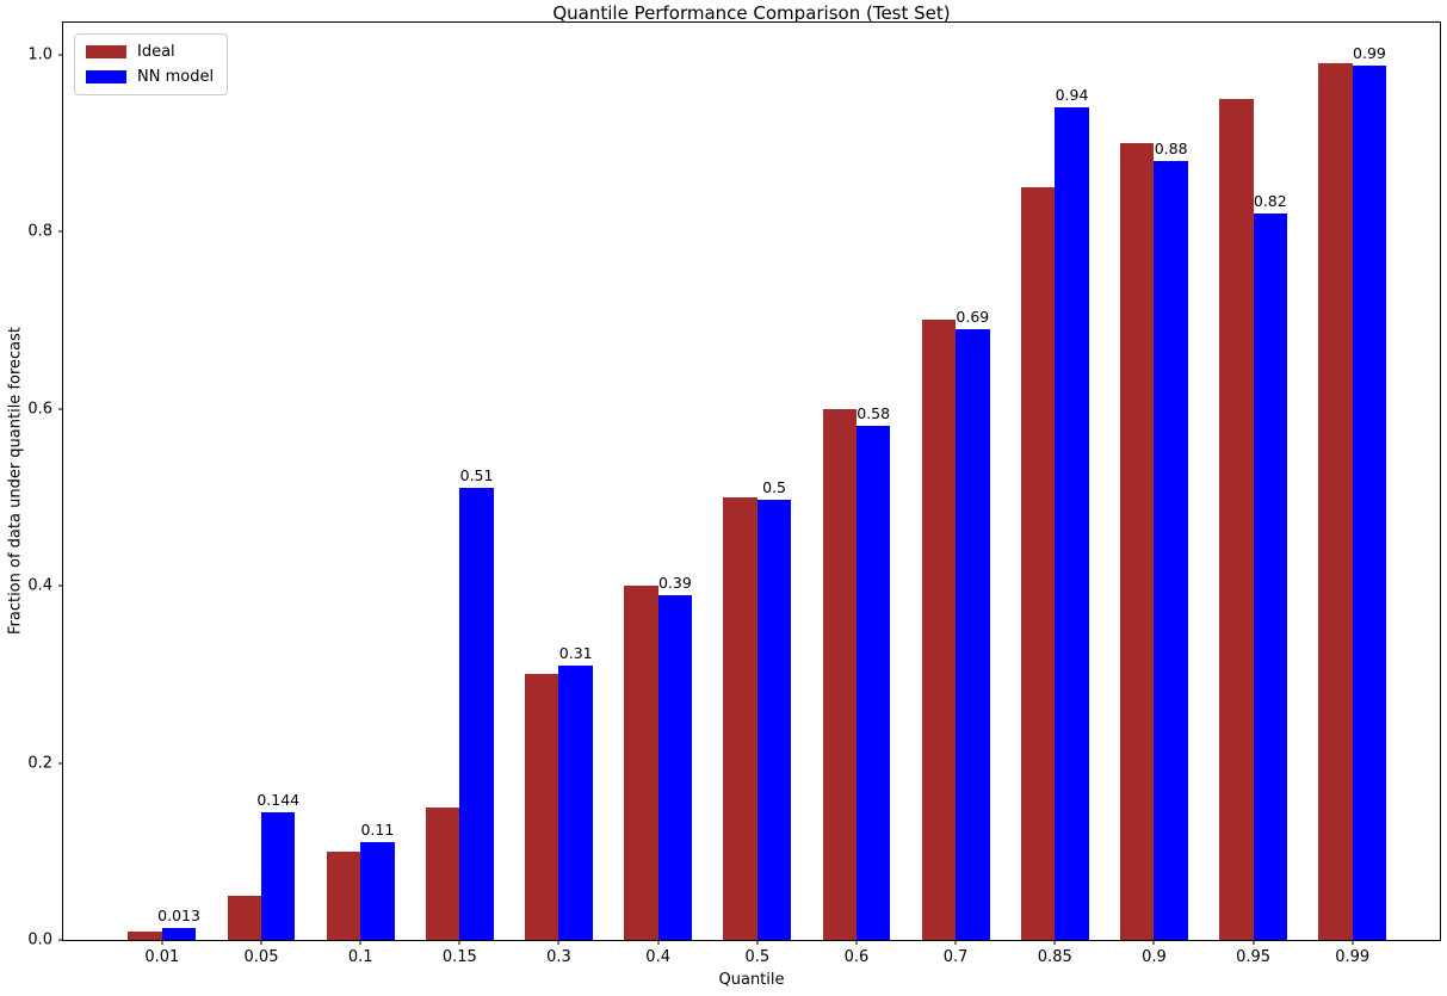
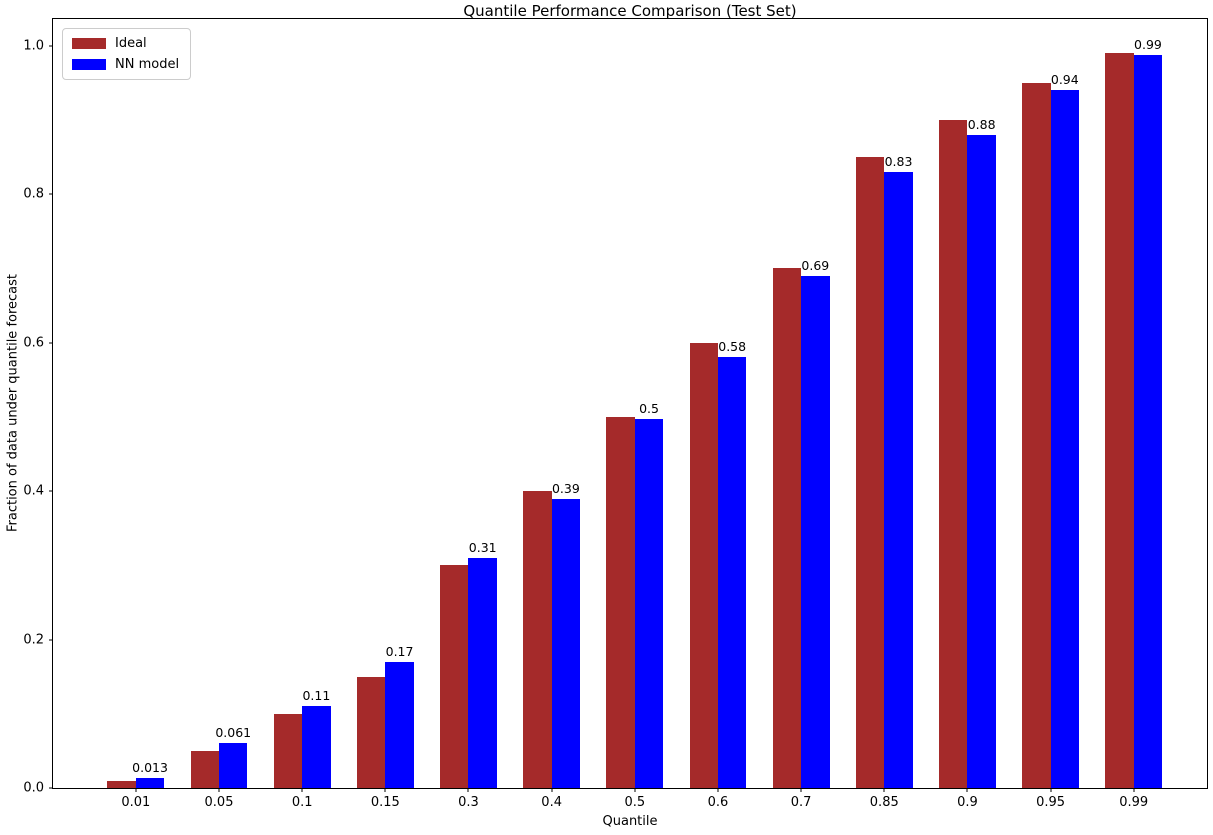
NN model/0.05: 0.144 -> 0.061
NN model/0.15: 0.51 -> 0.17
NN model/0.85: 0.94 -> 0.83
NN model/0.95: 0.82 -> 0.94
